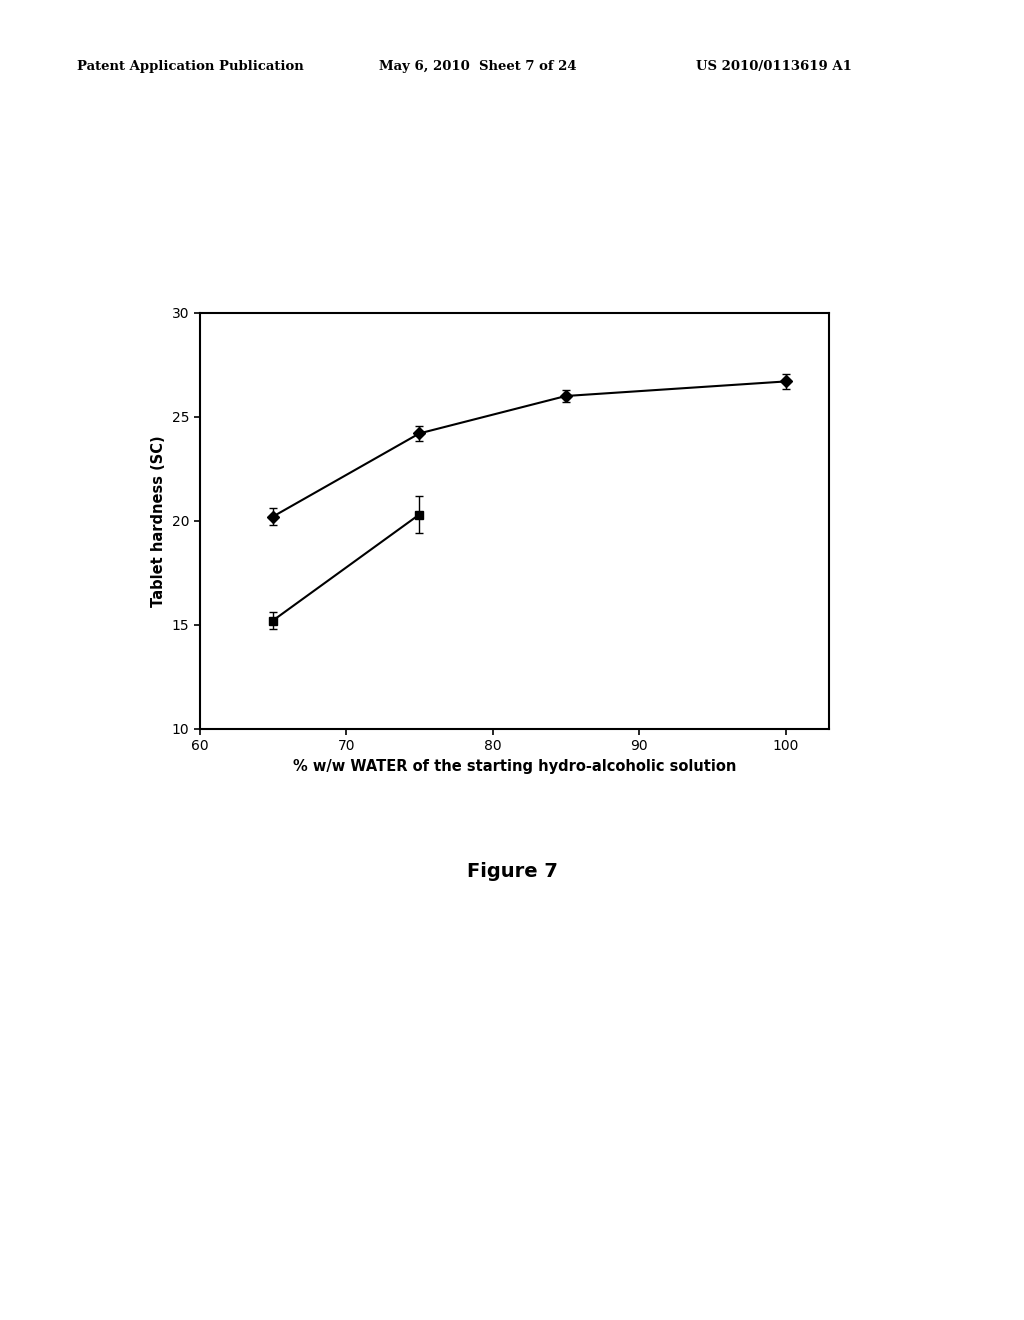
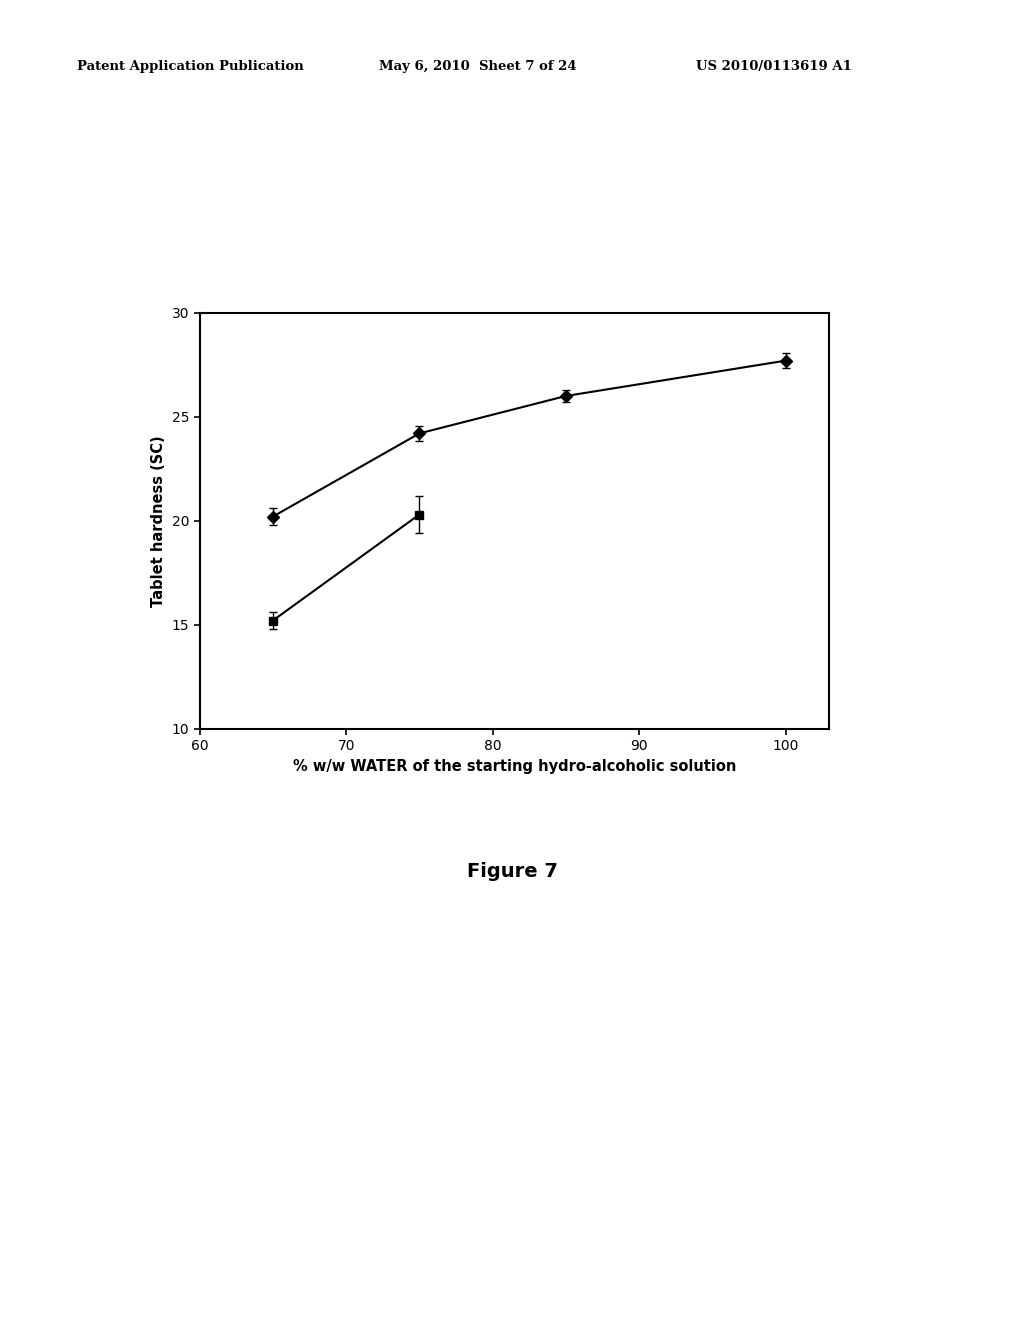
100: 26.7 -> 27.7
